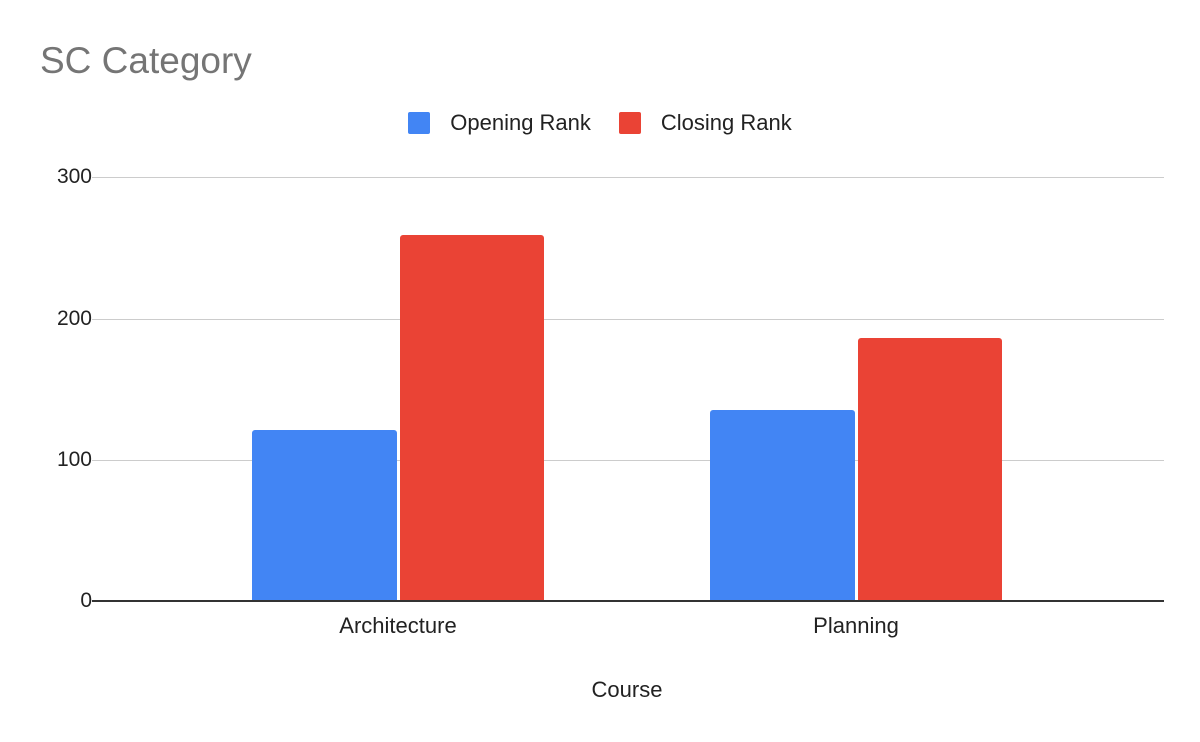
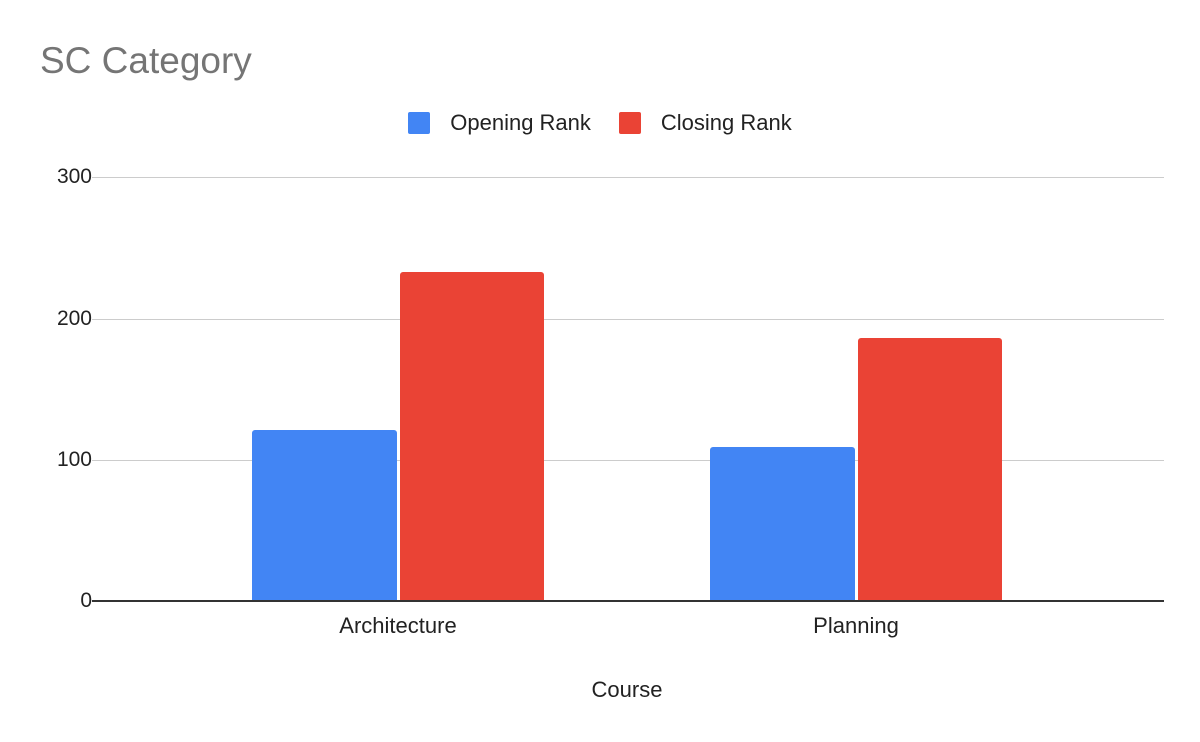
Closing Rank/Architecture: 259 -> 233
Opening Rank/Planning: 135 -> 109
